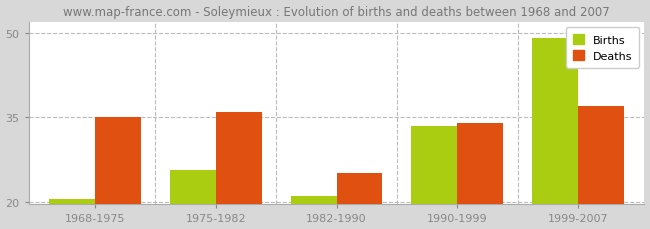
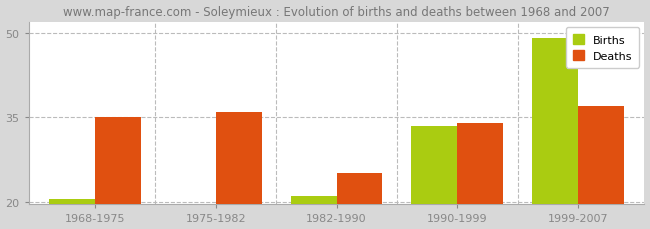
Births/1975-1982: 25.6 -> 19.5
